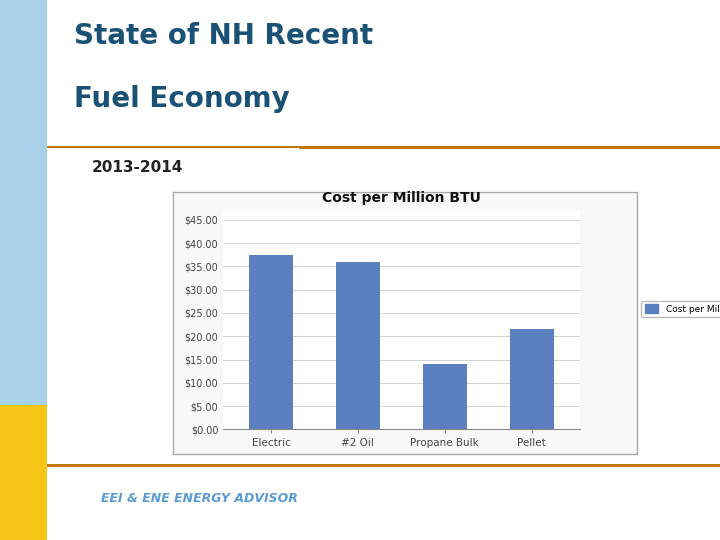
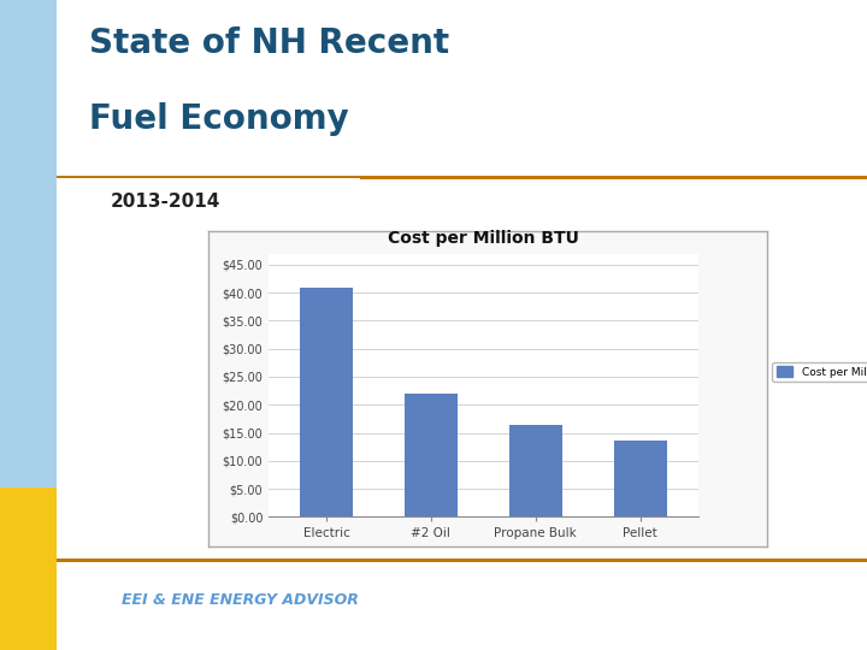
Electric: $37.5 -> $41.0
#2 Oil: $36.0 -> $22.0
Propane Bulk: $14.0 -> $16.3
Pellet: $21.5 -> $13.7
